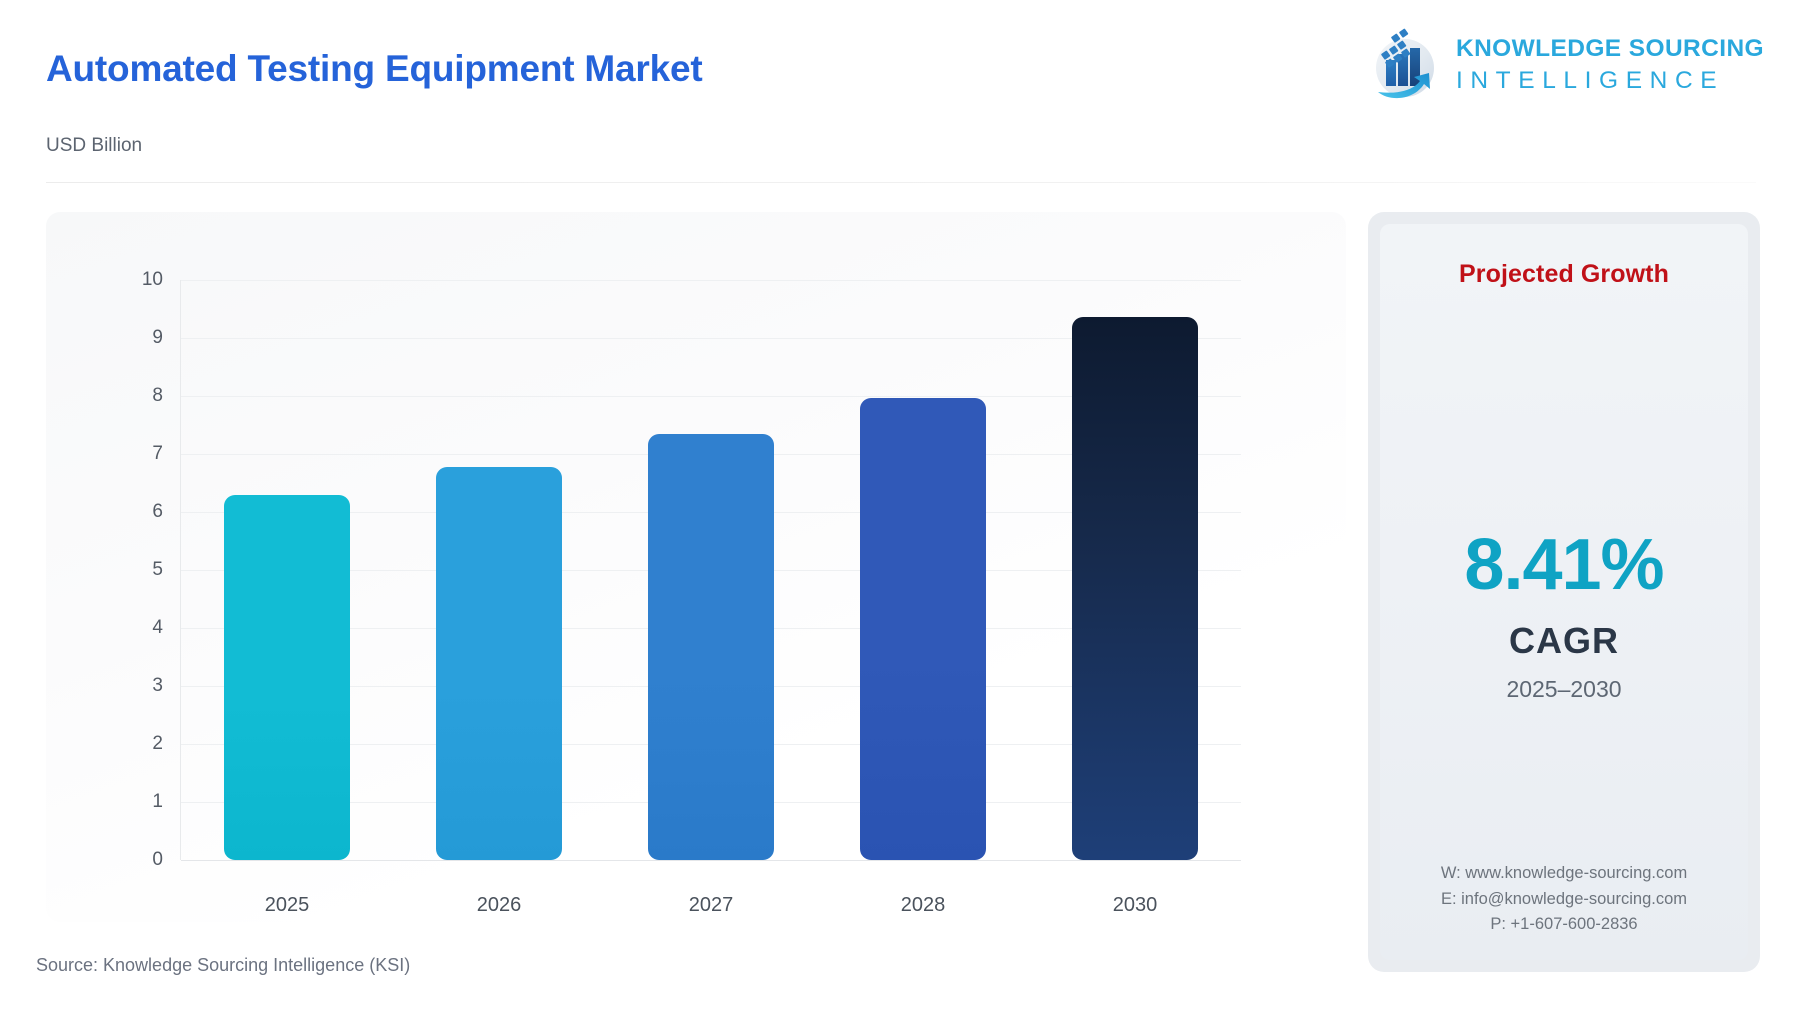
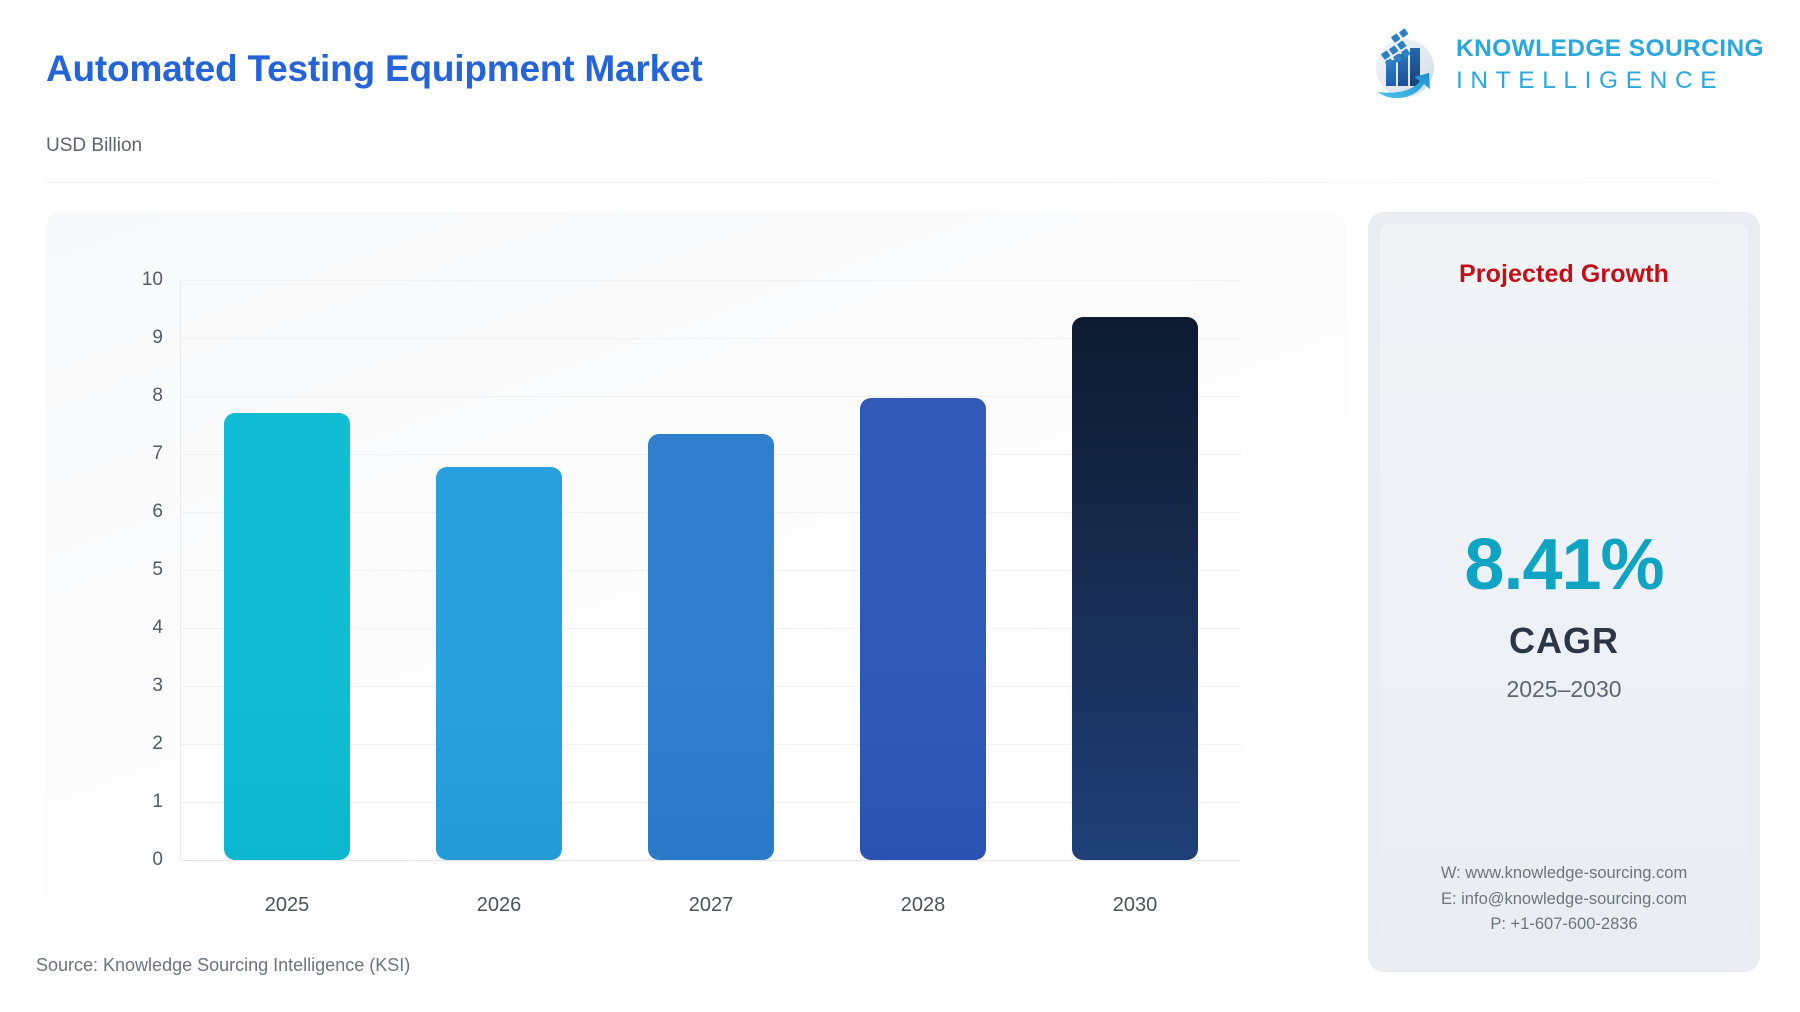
2025: 6.3 -> 7.7
